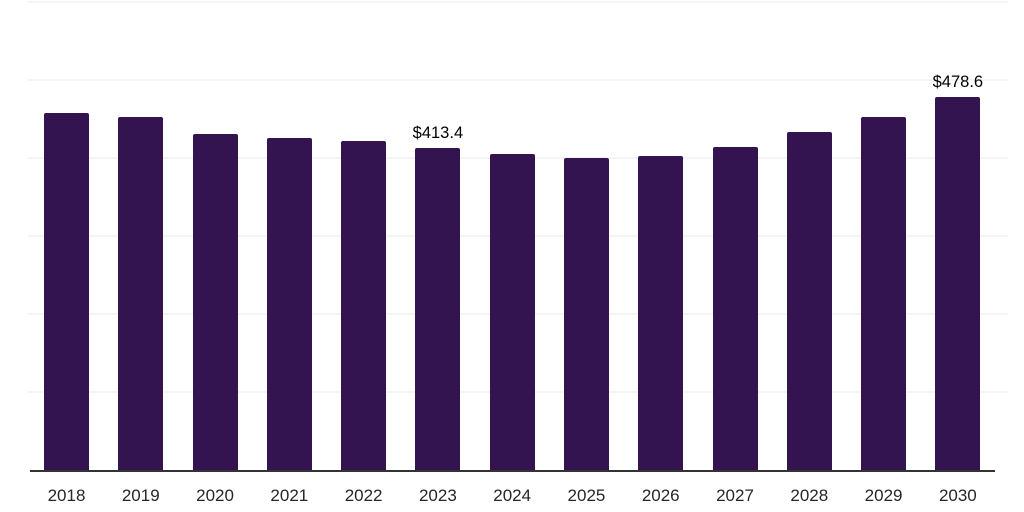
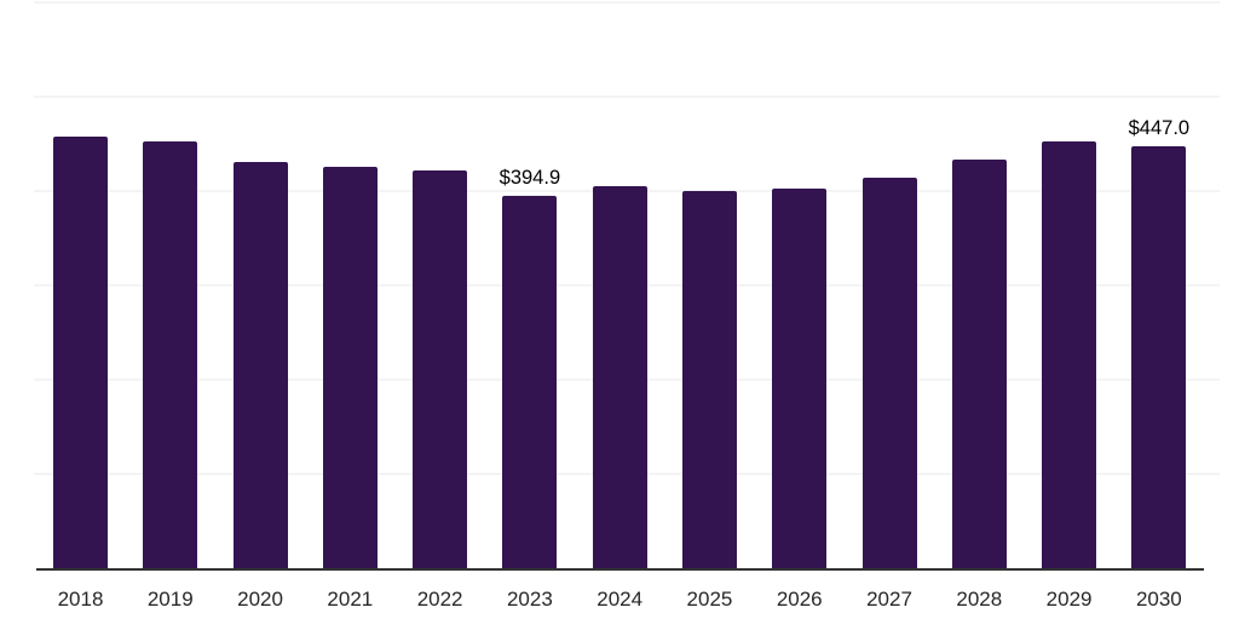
2023: $413.4 -> $394.9
2030: $478.6 -> $447.0
